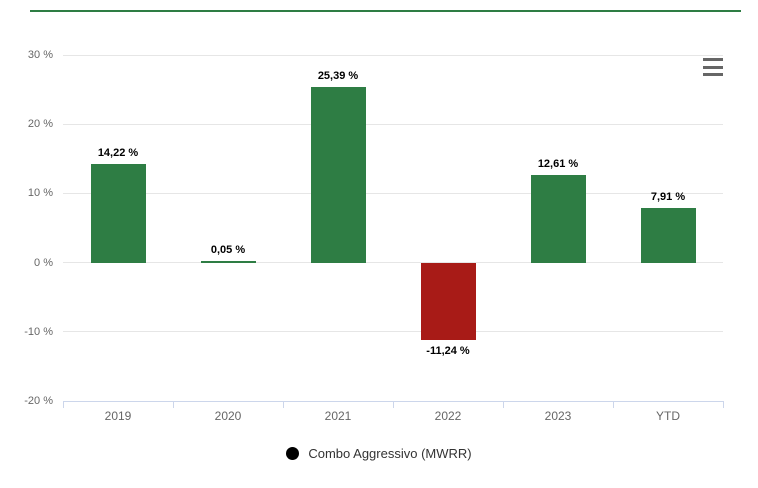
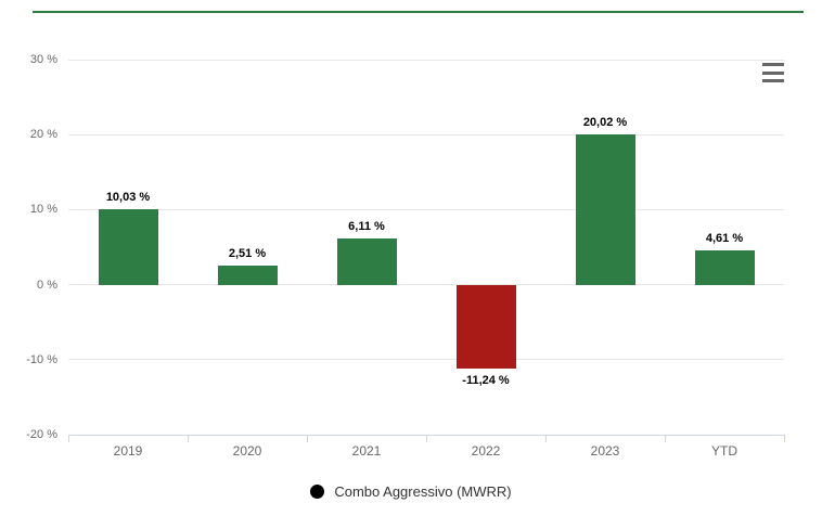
2019: 14,22 -> 10,03
2020: 0,05 -> 2,51
2021: 25,39 -> 6,11
2023: 12,61 -> 20,02
YTD: 7,91 -> 4,61
